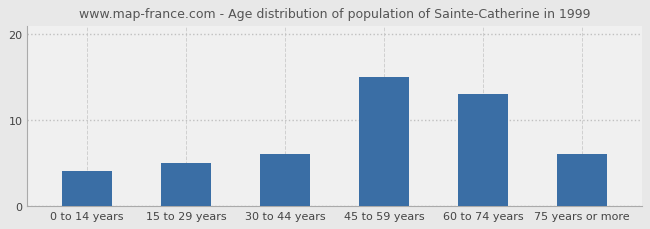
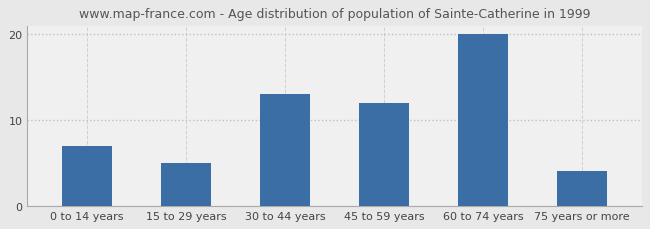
0 to 14 years: 4 -> 7
30 to 44 years: 6 -> 13
45 to 59 years: 15 -> 12
60 to 74 years: 13 -> 20
75 years or more: 6 -> 4
